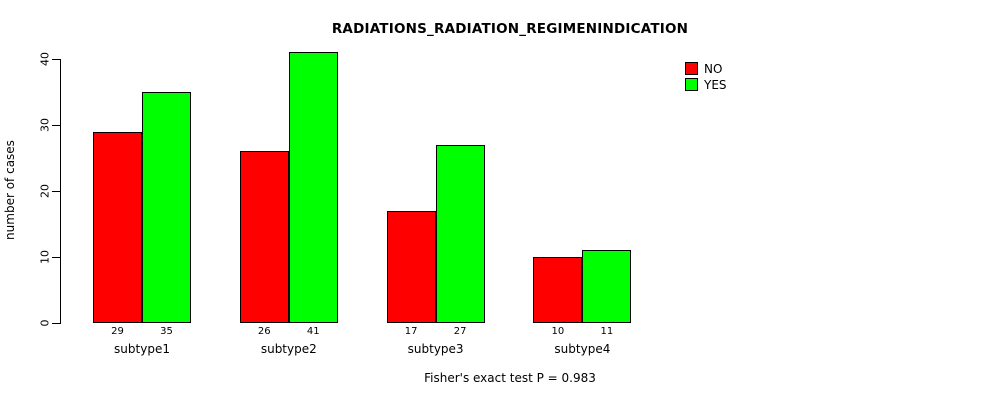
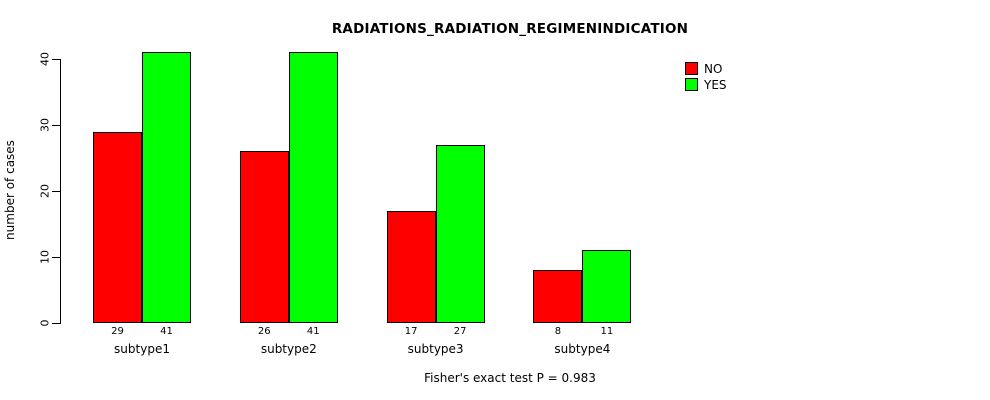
YES/subtype1: 35 -> 41
NO/subtype4: 10 -> 8
